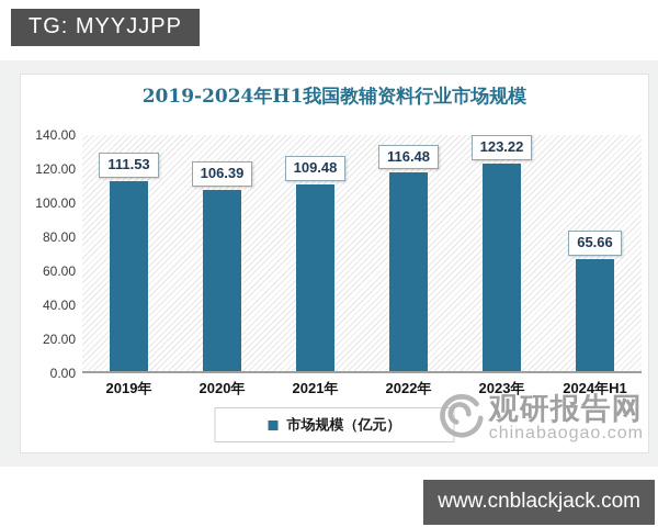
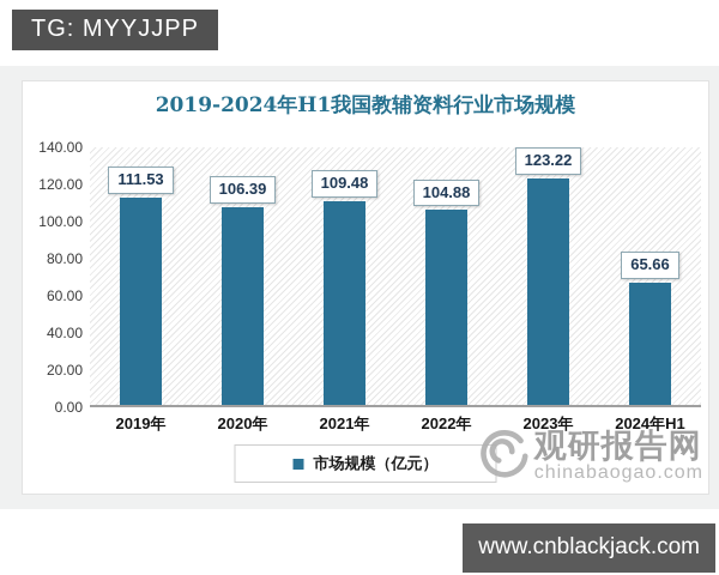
2022年: 116.48 -> 104.88
